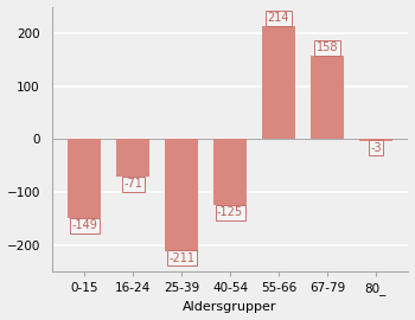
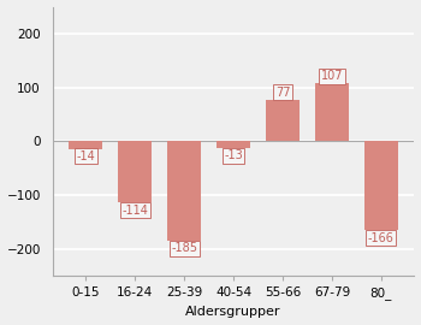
0-15: -149 -> -14
16-24: -71 -> -114
25-39: -211 -> -185
40-54: -125 -> -13
55-66: 214 -> 77
67-79: 158 -> 107
80_: -3 -> -166
